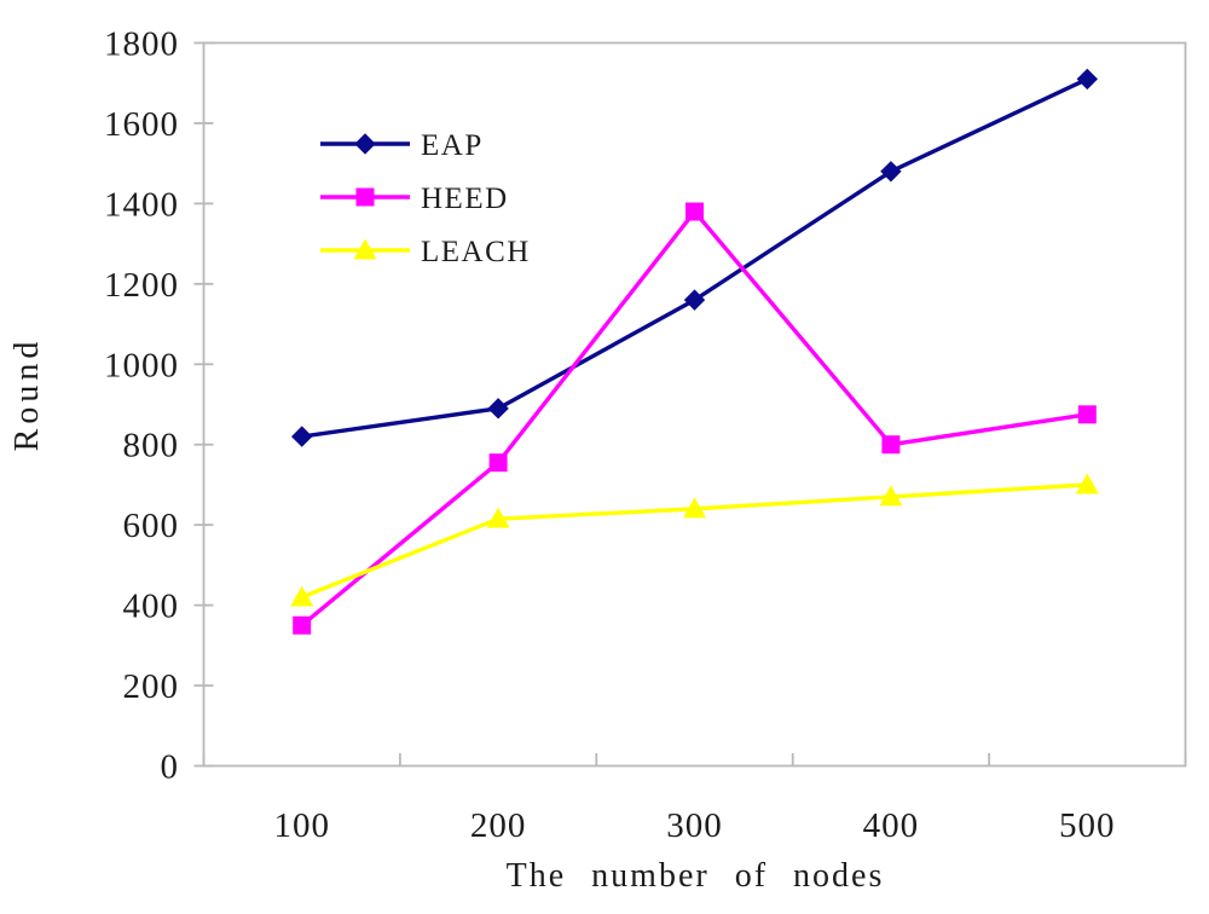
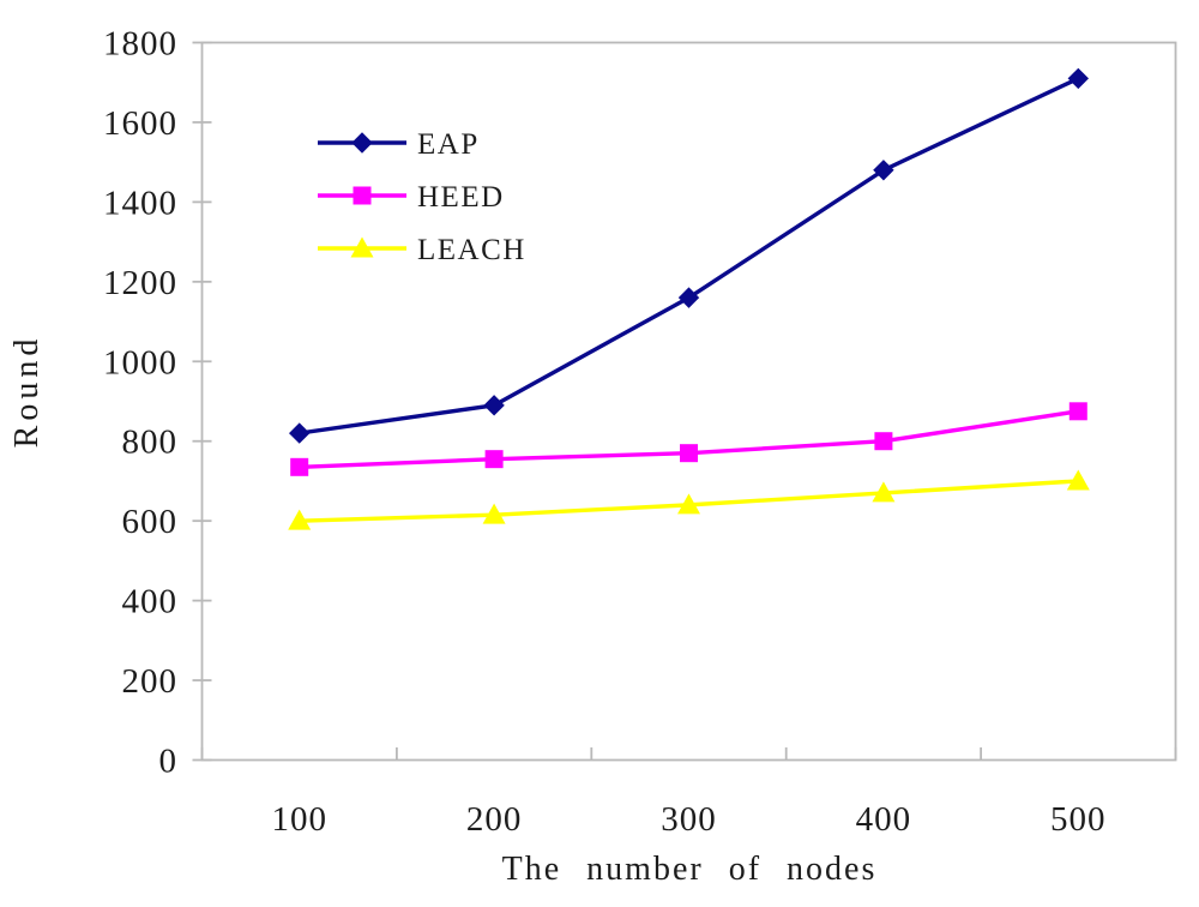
HEED/100: 350 -> 740
LEACH/100: 420 -> 600
HEED/300: 1380 -> 770
